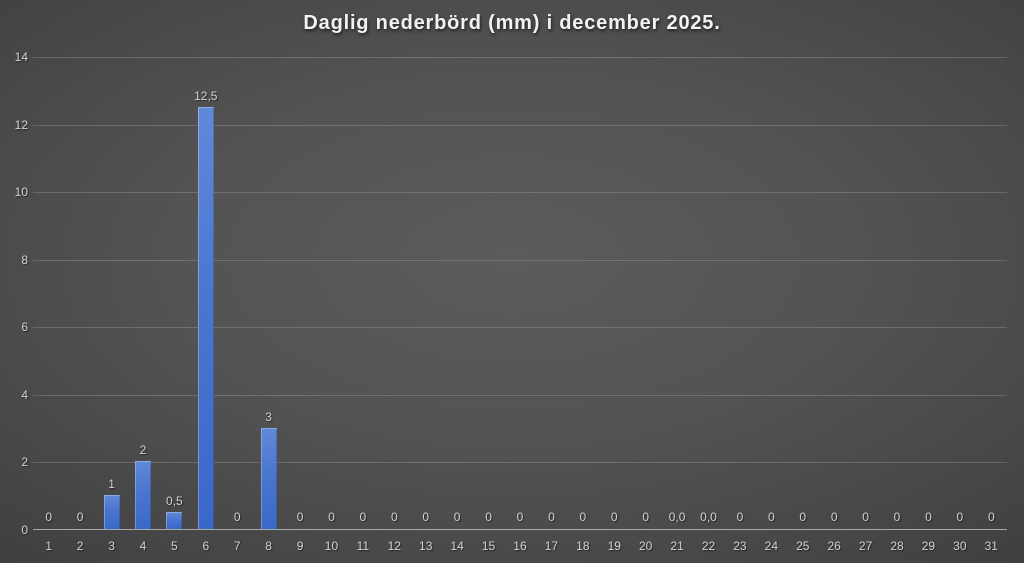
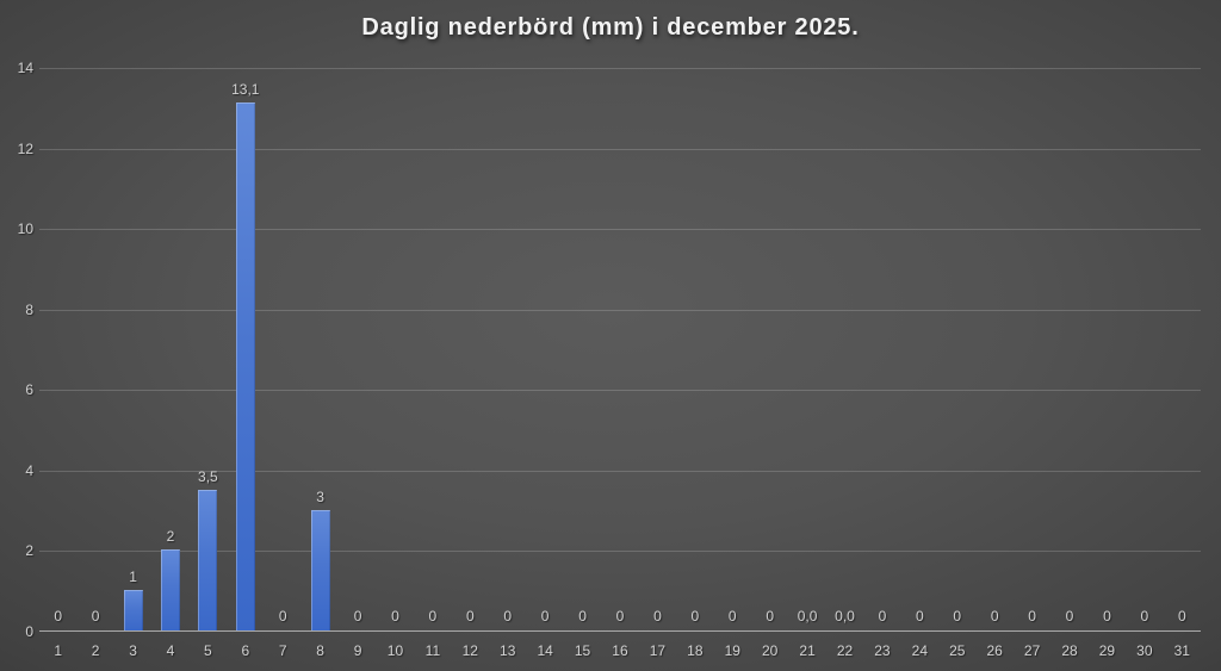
5: 0,5 -> 3,5
6: 12,5 -> 13,1
